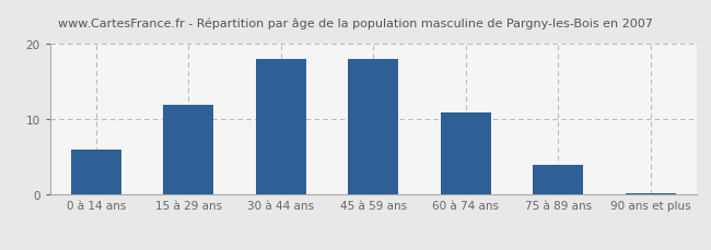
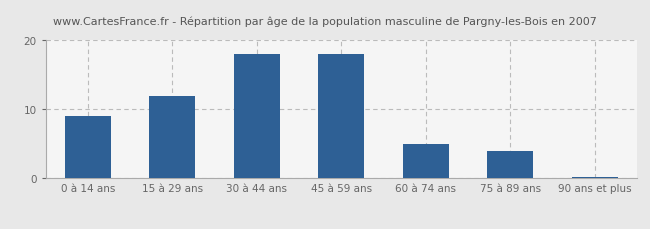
0 à 14 ans: 6.0 -> 9.0
60 à 74 ans: 11.0 -> 5.0
